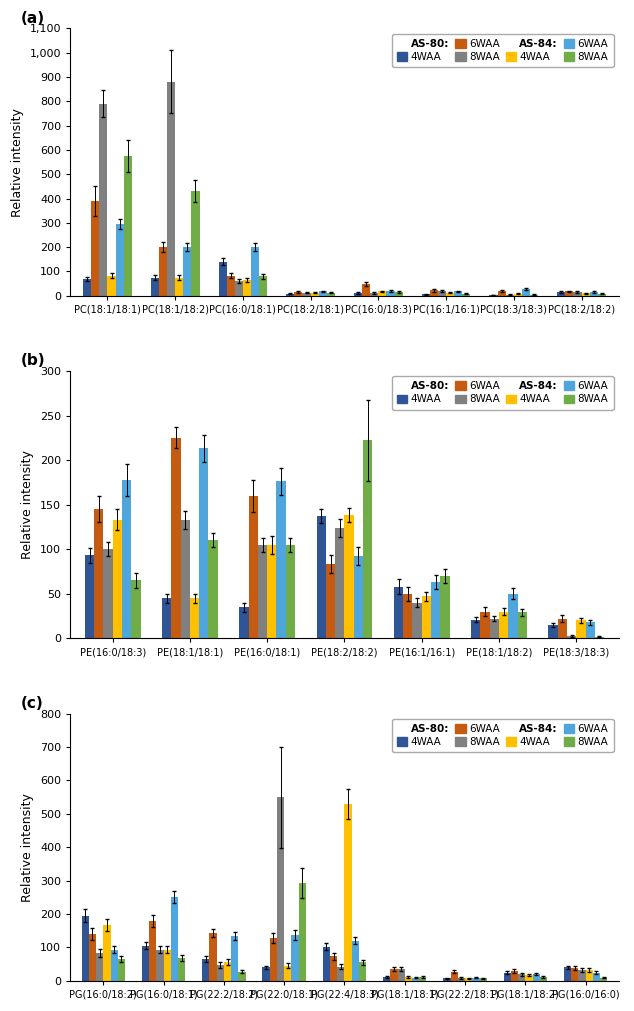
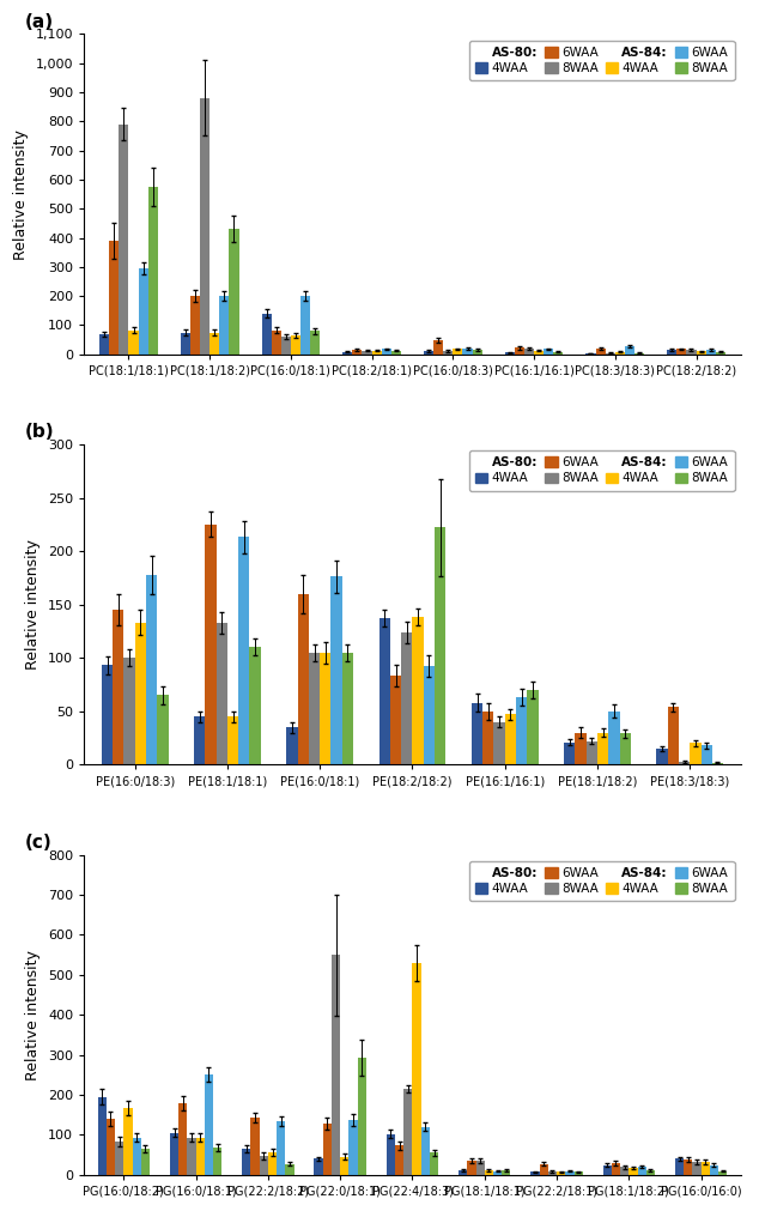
6WAA/PE(18:3/18:3): 22 -> 54
8WAA/PG(22:4/18:3): 42 -> 215
